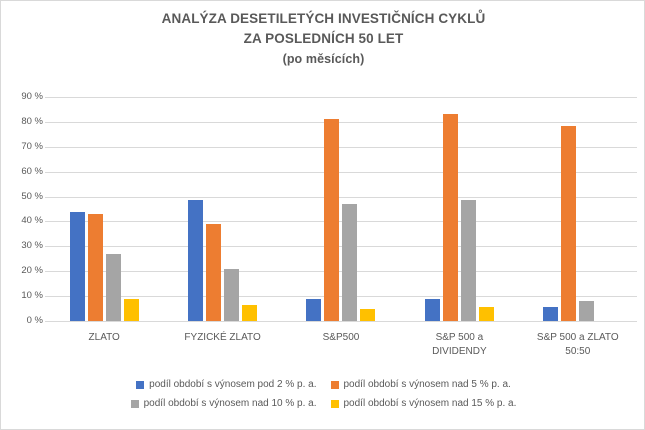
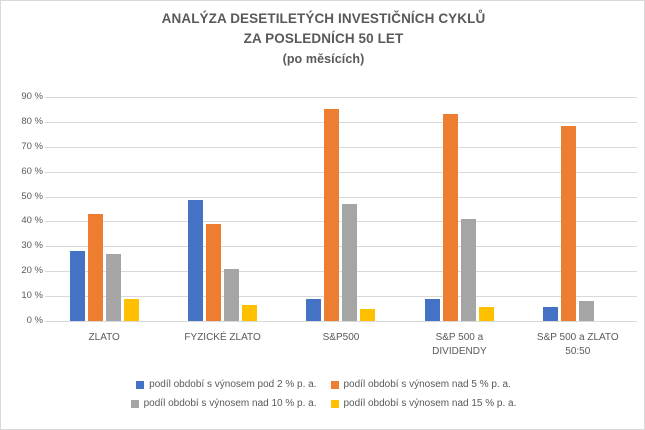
podíl období s výnosem pod 2 % p. a./ZLATO: 44% -> 28%
podíl období s výnosem nad 5 % p. a./S&P500: 81% -> 85%
podíl období s výnosem nad 10 % p. a./S&P 500 a DIVIDENDY: 48% -> 41%
